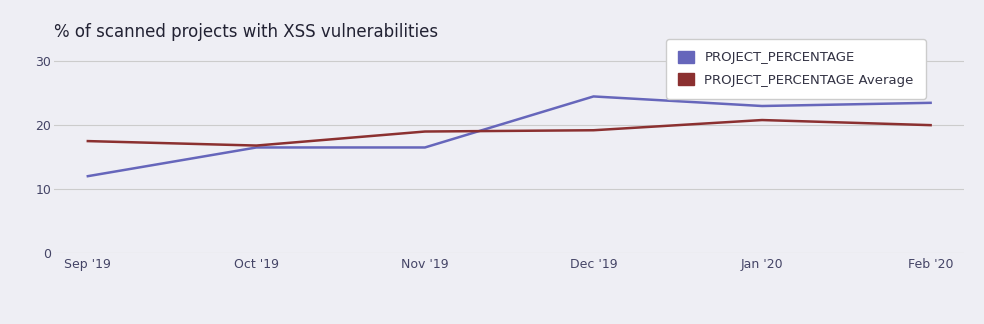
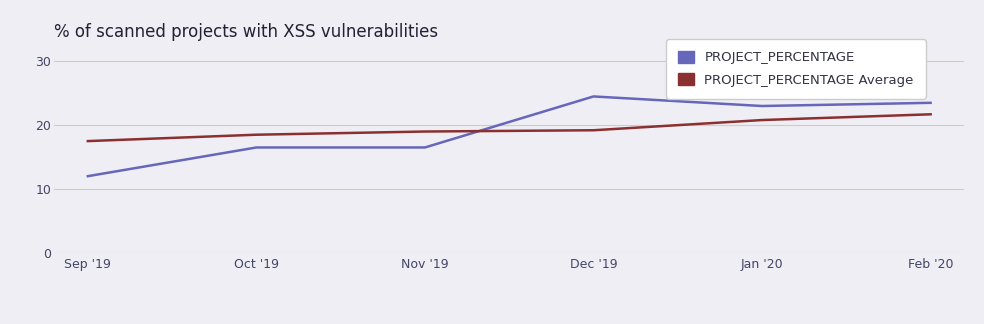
PROJECT_PERCENTAGE Average/Oct '19: 16.8 -> 18.5
PROJECT_PERCENTAGE Average/Feb '20: 20.0 -> 21.7
